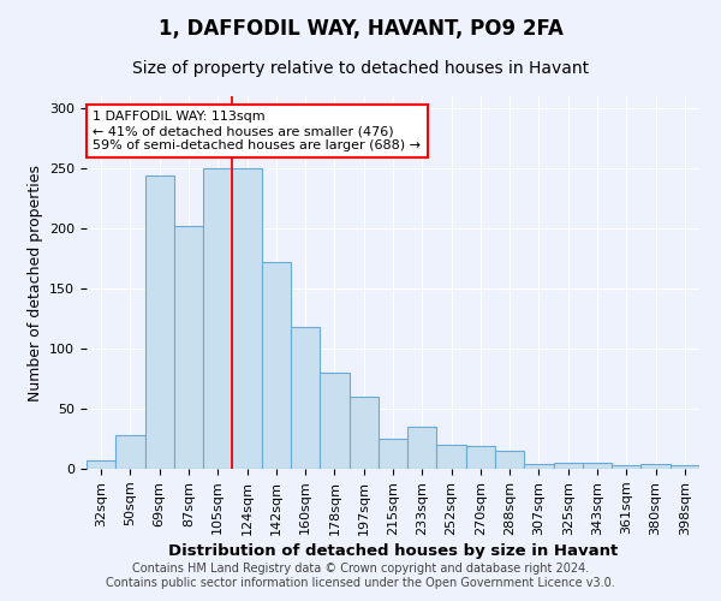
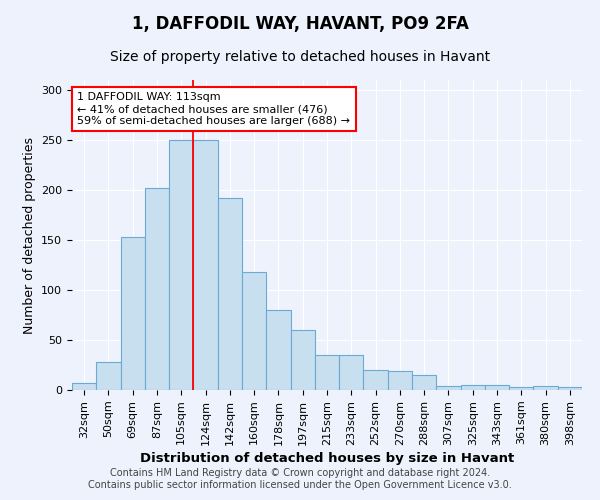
69sqm: 244 -> 153
142sqm: 172 -> 192
215sqm: 25 -> 35
